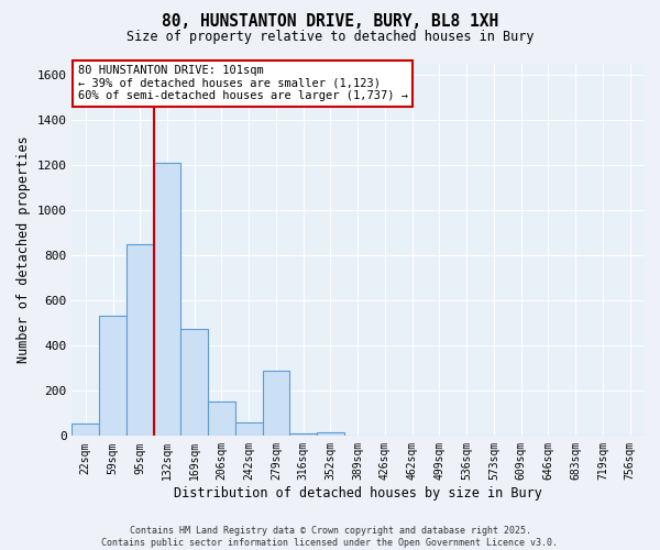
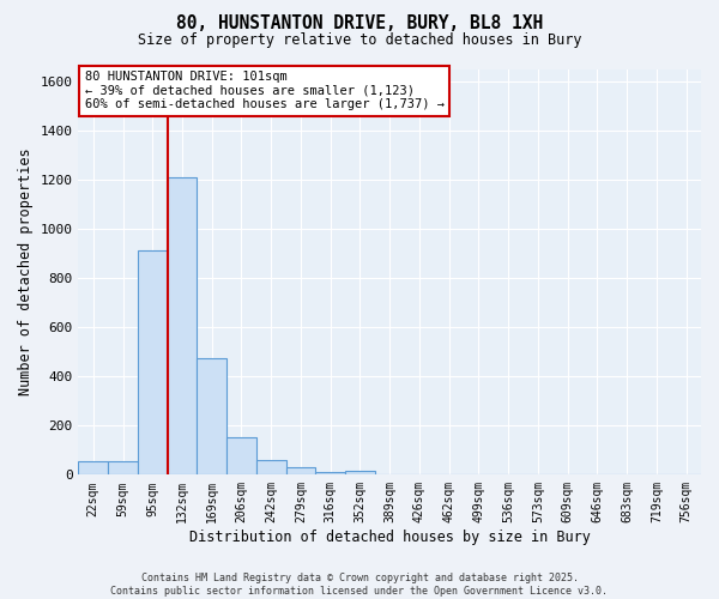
59sqm: 530 -> 55
95sqm: 850 -> 910
279sqm: 290 -> 30
